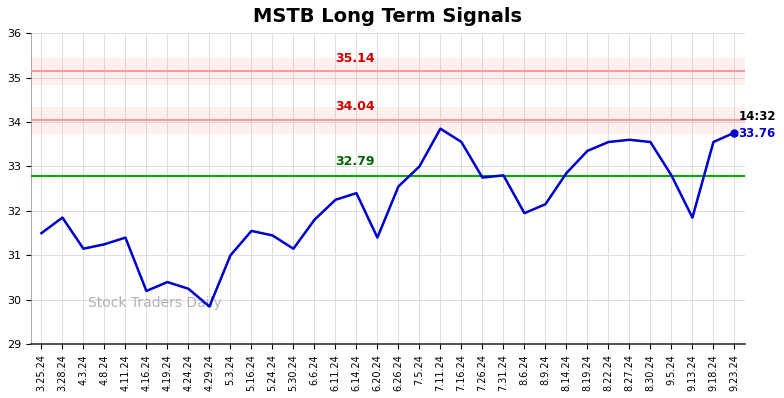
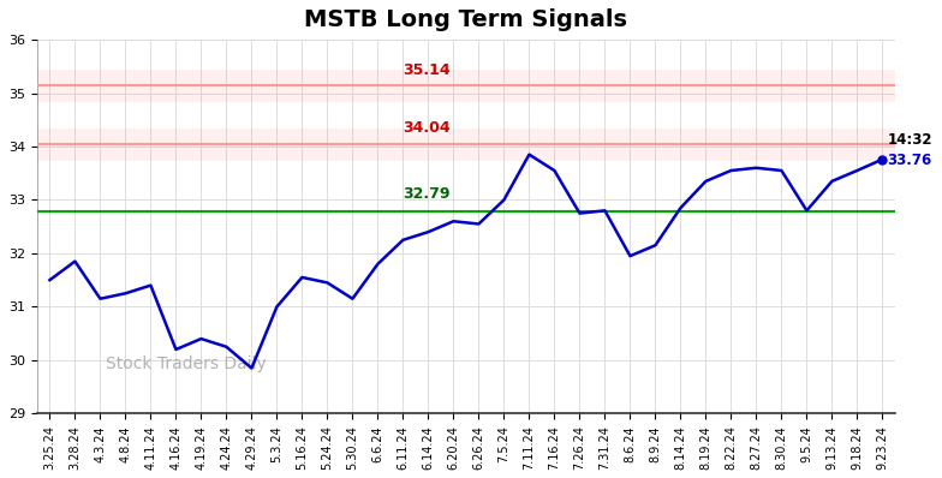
6.20.24: 31.40 -> 32.60
9.13.24: 31.85 -> 33.35
